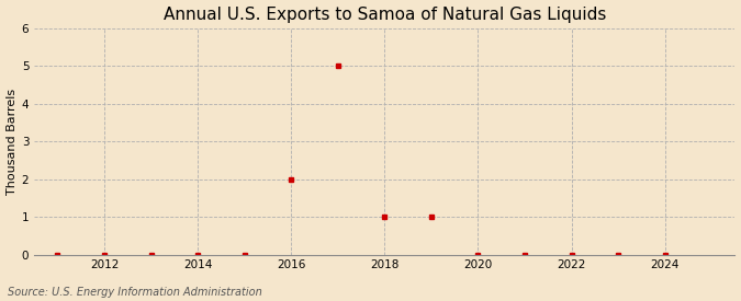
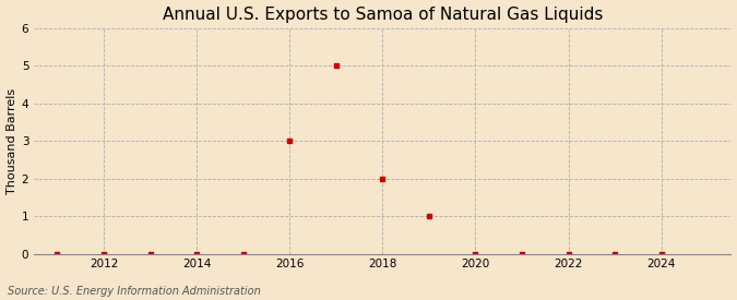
2016: 2 -> 3
2018: 1 -> 2
